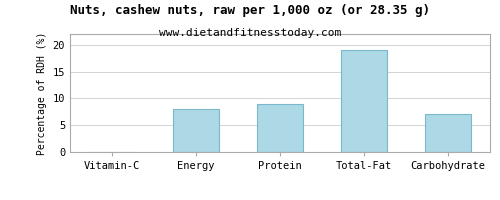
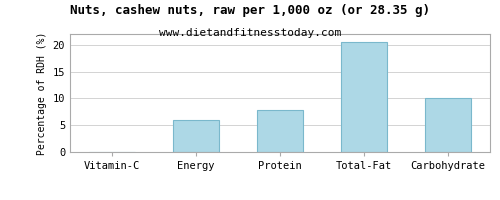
Energy: 8.1 -> 6.0
Protein: 9.0 -> 7.8
Total-Fat: 19.1 -> 20.6
Carbohydrate: 7.0 -> 10.0
